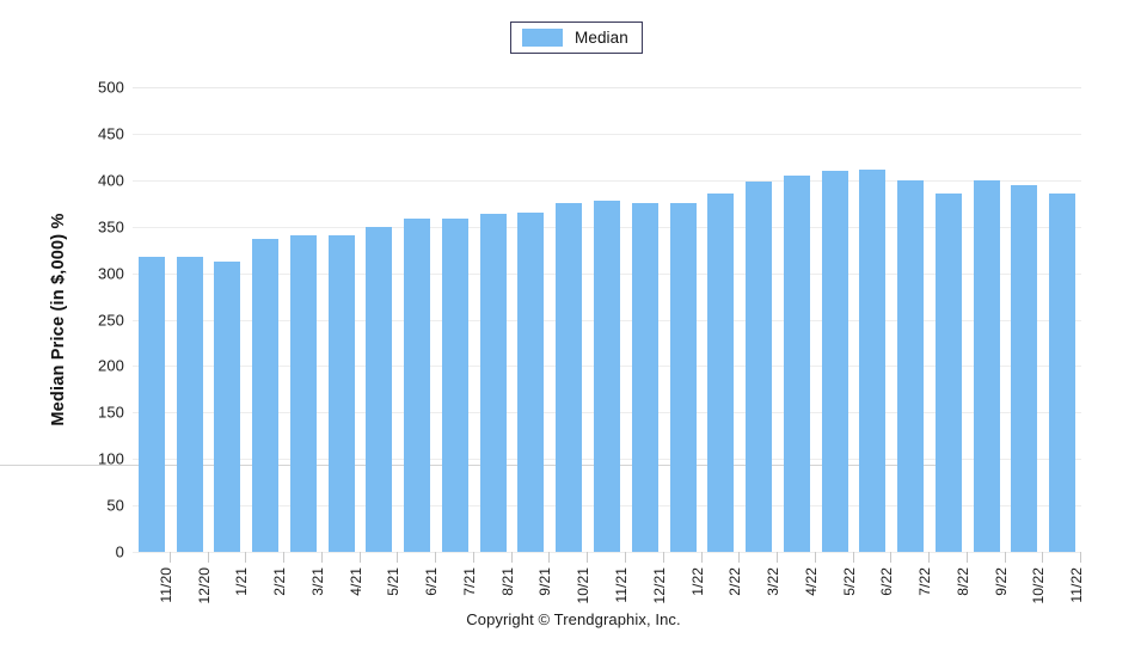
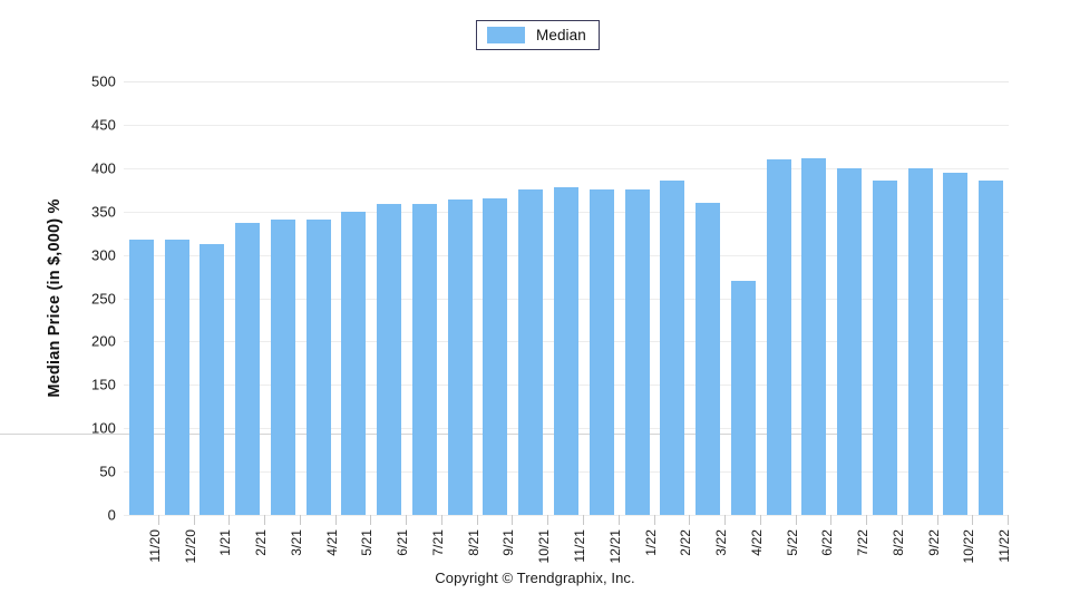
3/22: 400 -> 360
4/22: 400 -> 270
